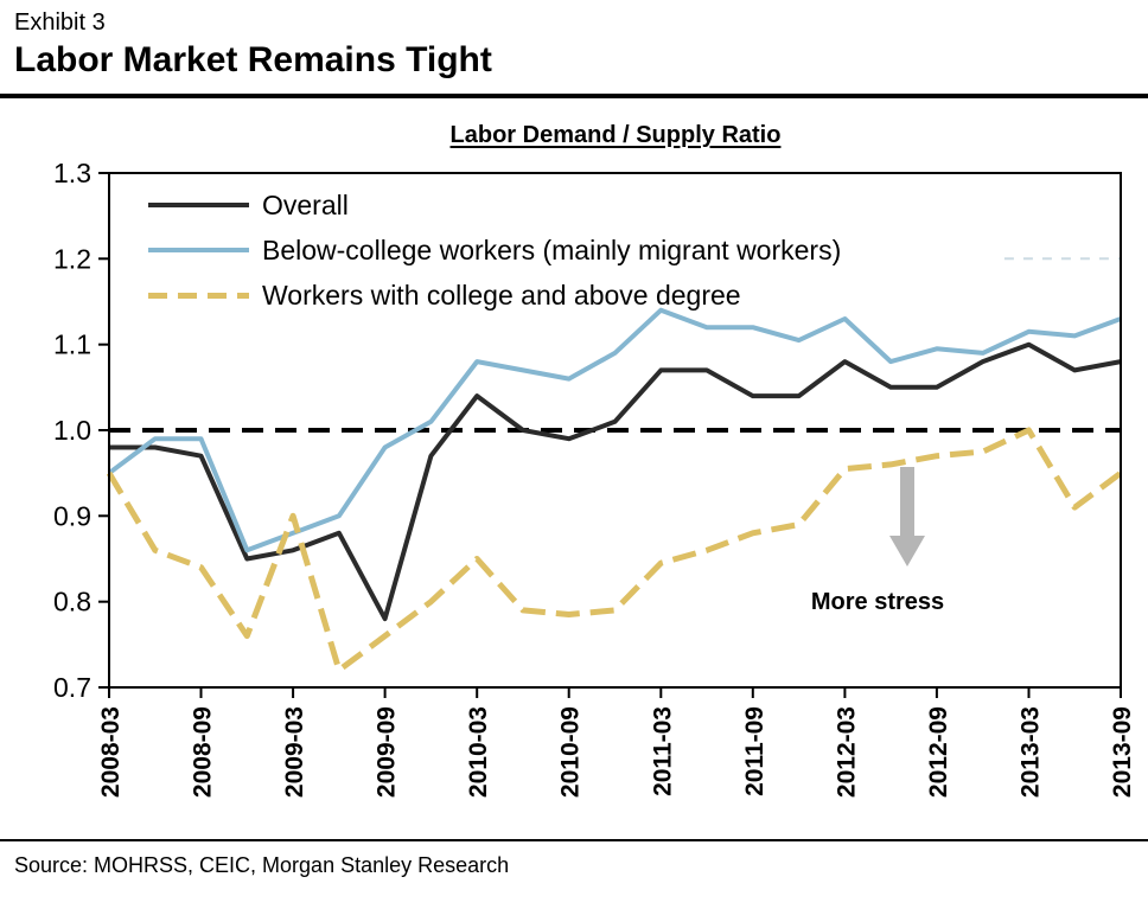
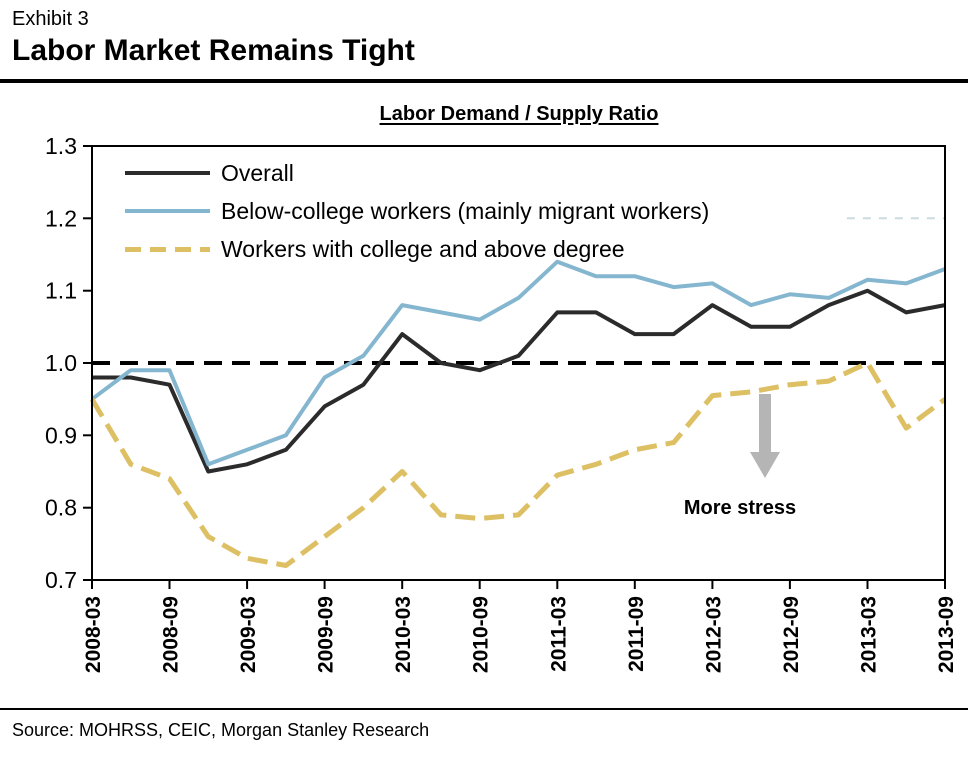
Workers with college and above degree/2009-03: 0.90 -> 0.73
Overall/2009-09: 0.78 -> 0.94
Below-college workers (mainly migrant workers)/2012-03: 1.13 -> 1.11
